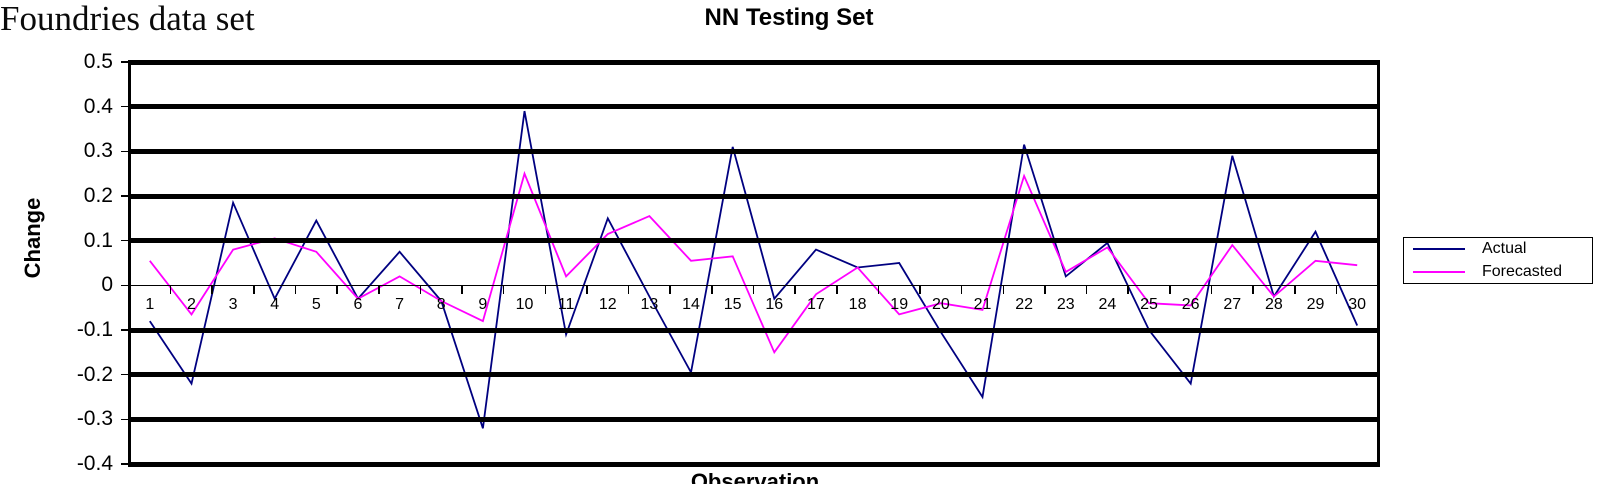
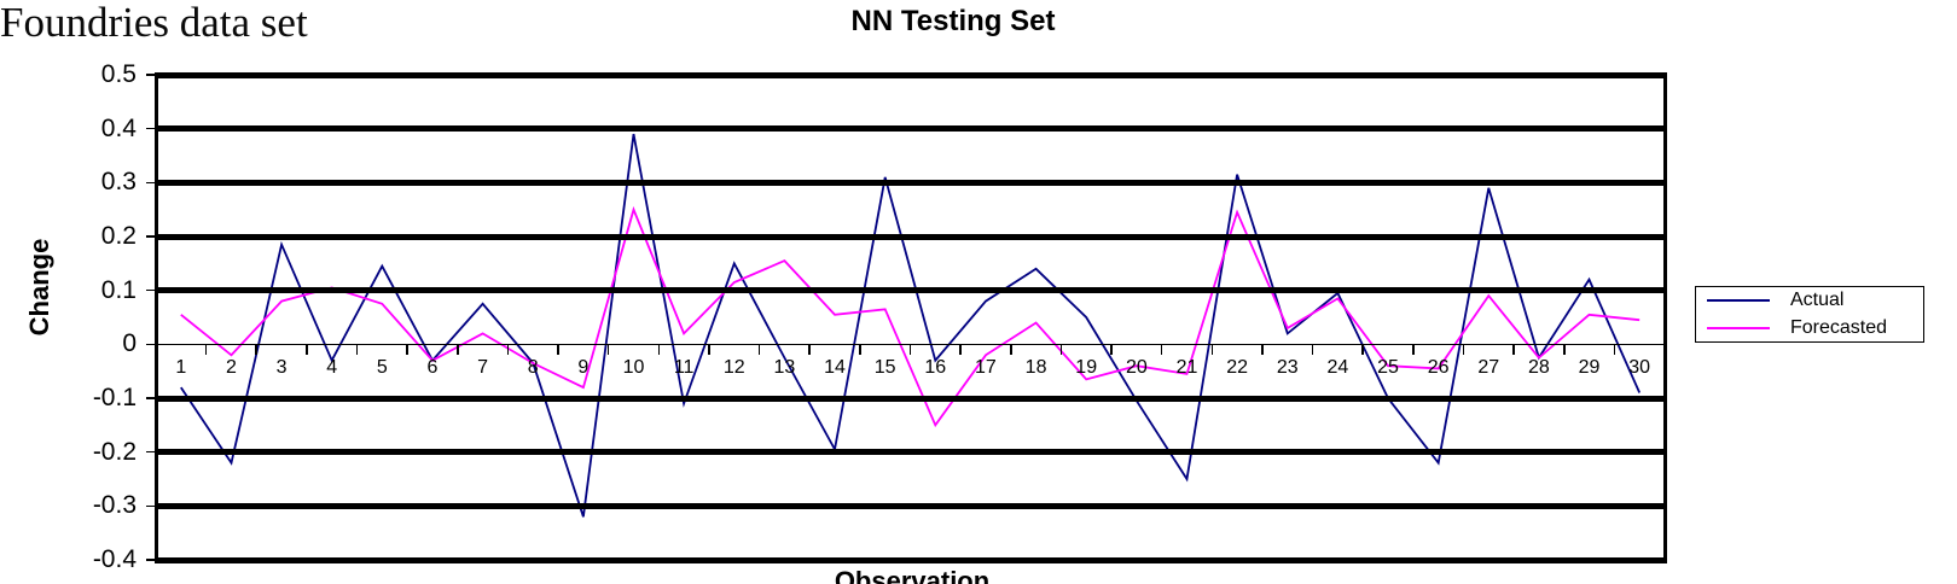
Forecasted/2: -0.07 -> -0.02
Actual/18: 0.04 -> 0.14
